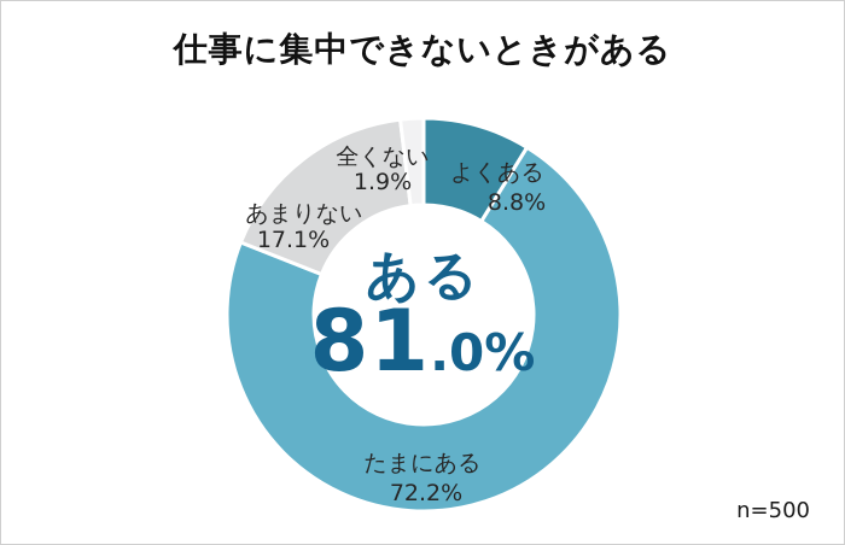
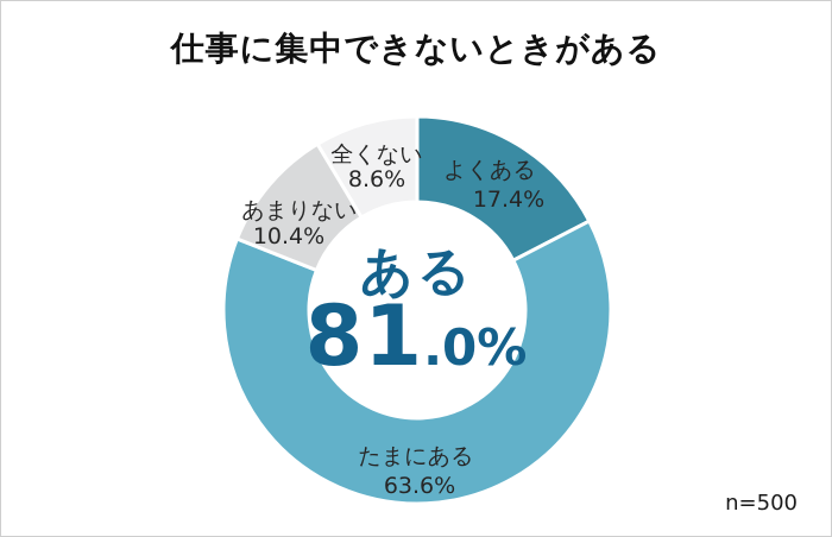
よくある: 8.8% -> 17.4%
たまにある: 72.2% -> 63.6%
あまりない: 17.1% -> 10.4%
全くない: 1.9% -> 8.6%
